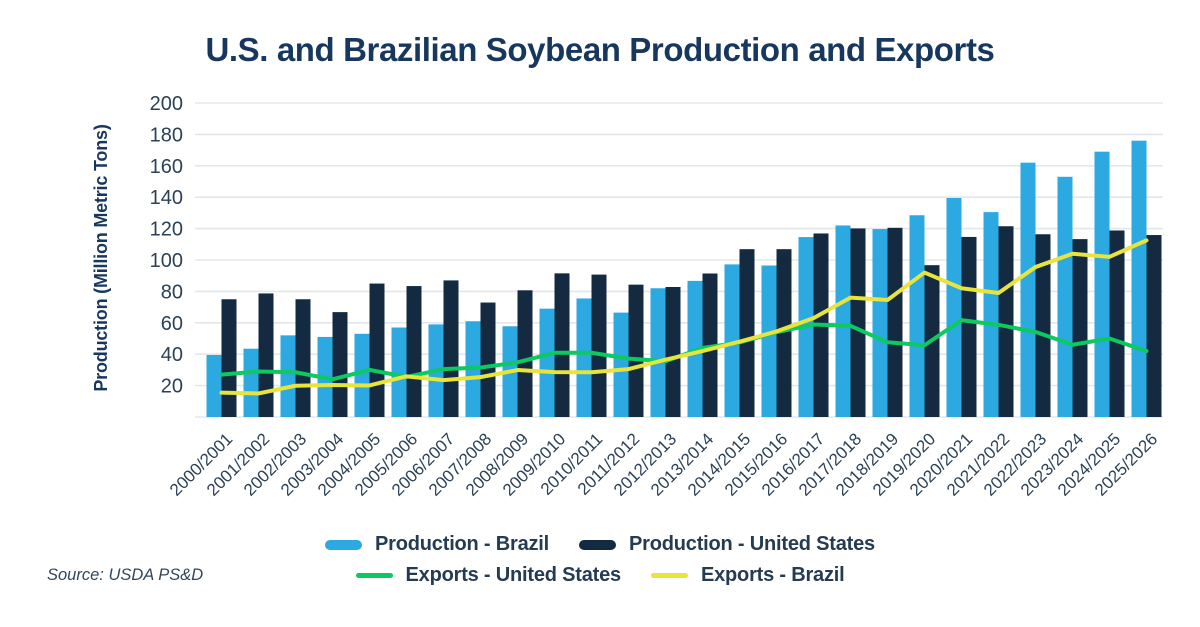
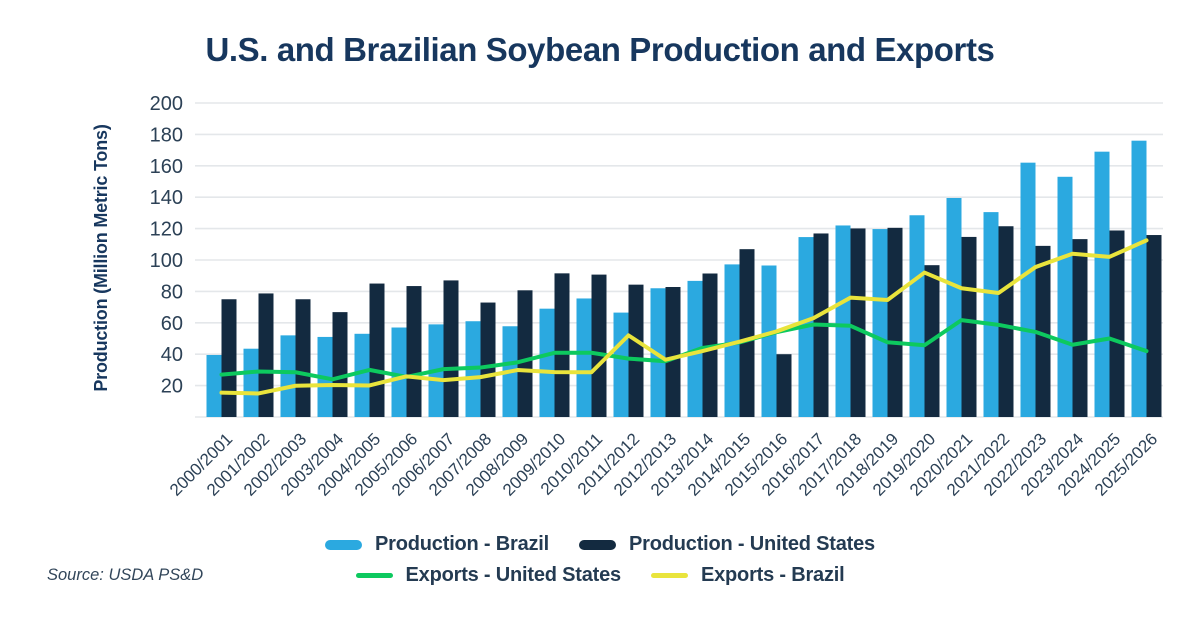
Exports - Brazil/2011/2012: 30 -> 52
Production - United States/2015/2016: 107 -> 40
Production - United States/2022/2023: 116 -> 109
